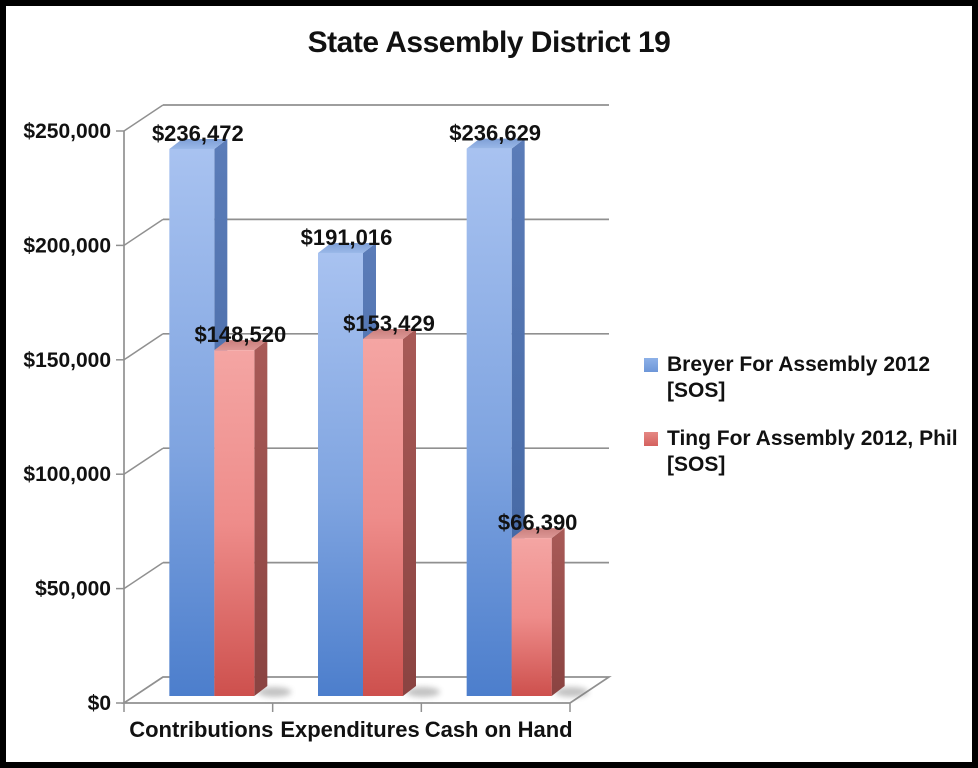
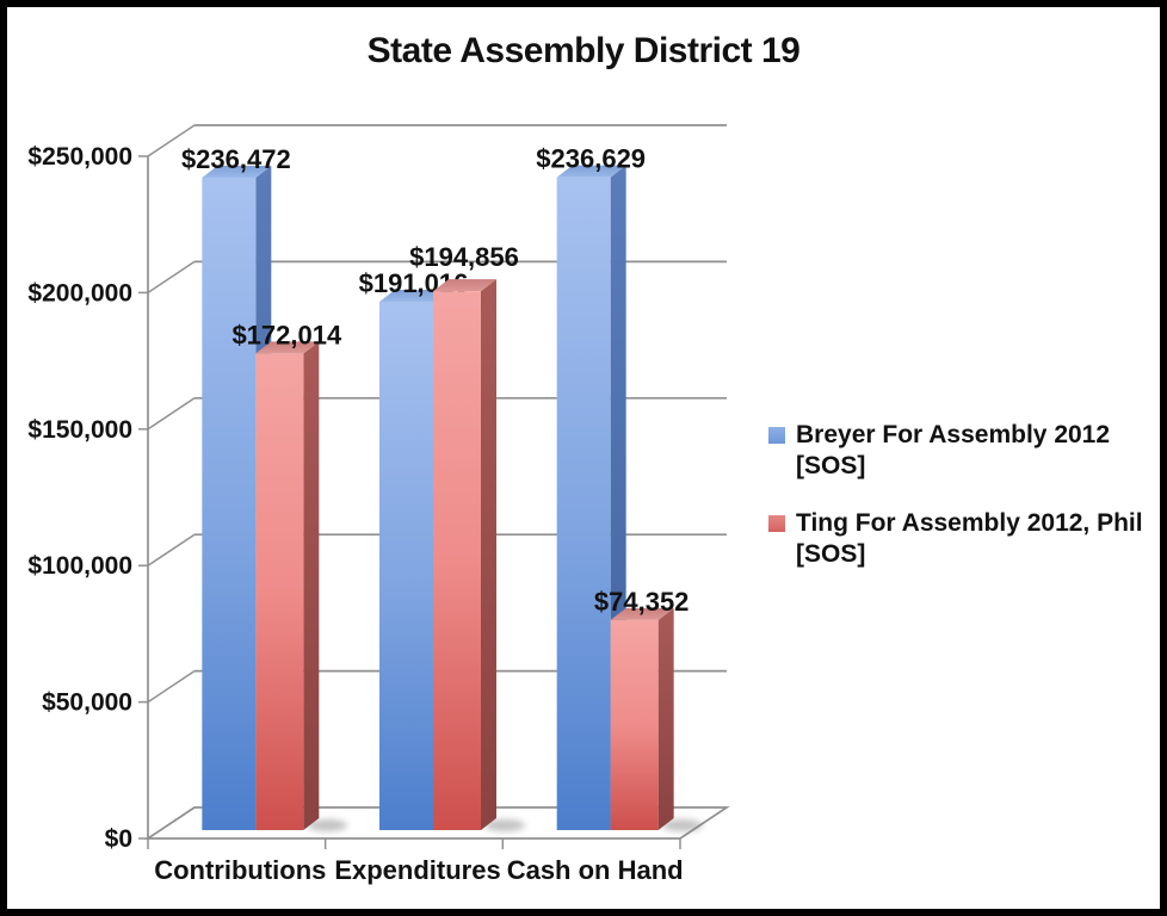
Ting For Assembly 2012, Phil [SOS]/Contributions: $148,520 -> $172,014
Ting For Assembly 2012, Phil [SOS]/Expenditures: $153,429 -> $194,856
Ting For Assembly 2012, Phil [SOS]/Cash on Hand: $66,390 -> $74,352
